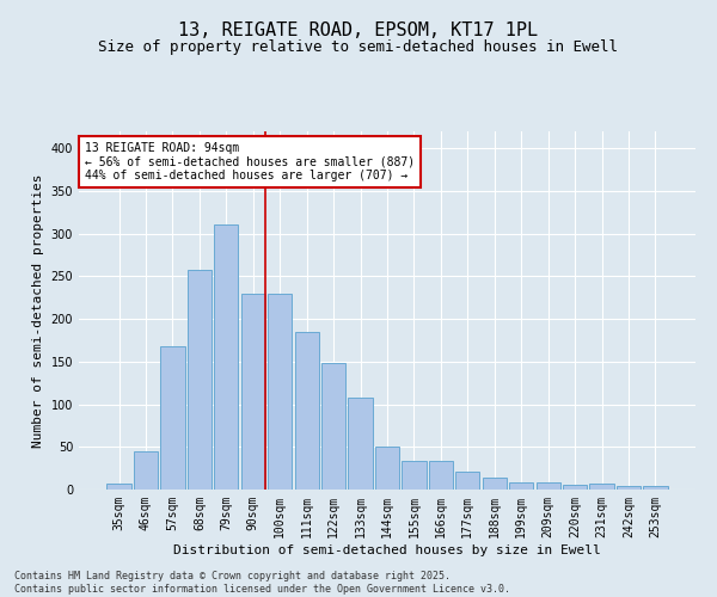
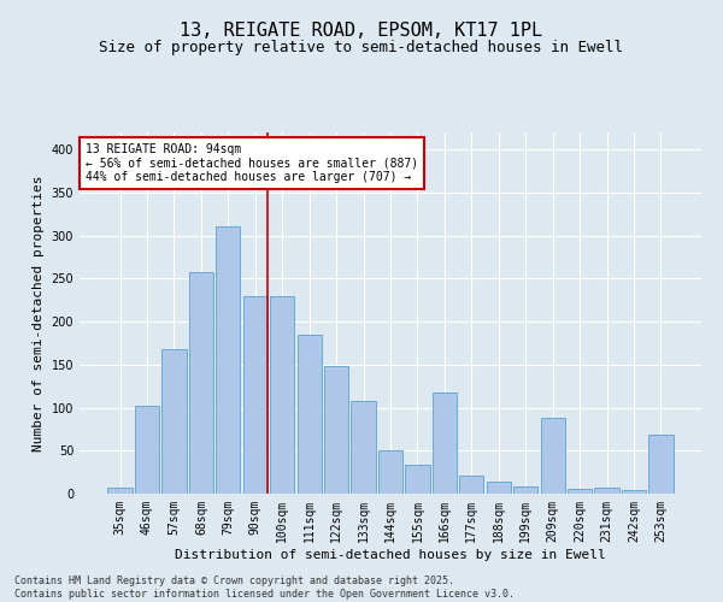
46sqm: 45 -> 102
166sqm: 33 -> 118
209sqm: 8 -> 88
253sqm: 4 -> 68
